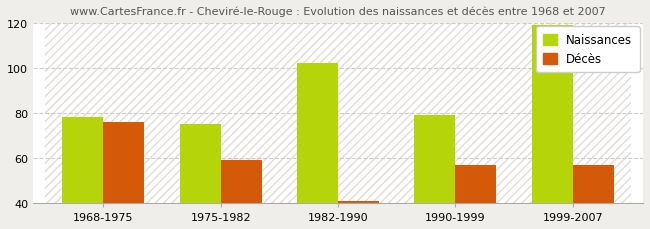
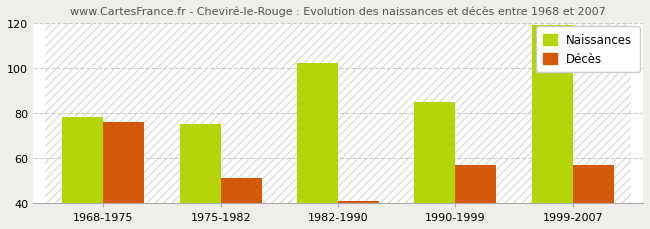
Décès/1975-1982: 59 -> 51
Naissances/1990-1999: 79 -> 85
